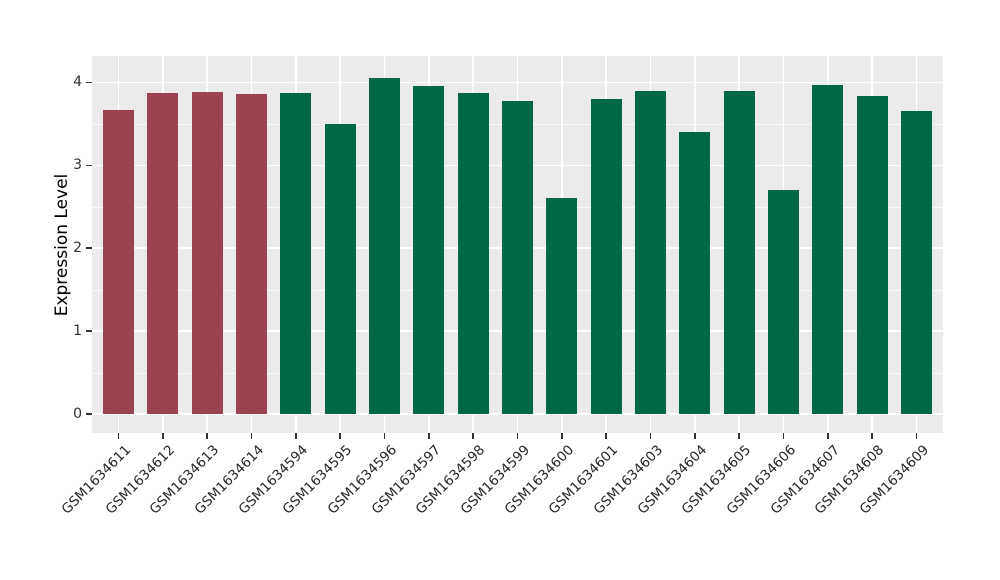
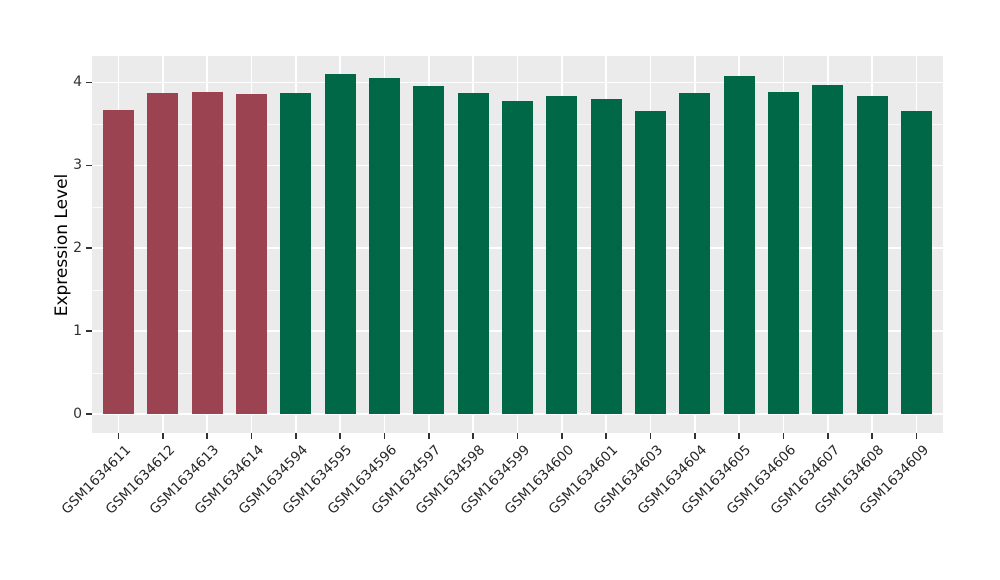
GSM1634595: 3.5 -> 4.1
GSM1634600: 2.6 -> 3.8
GSM1634603: 3.9 -> 3.7
GSM1634604: 3.4 -> 3.9
GSM1634605: 3.9 -> 4.1
GSM1634606: 2.7 -> 3.9
